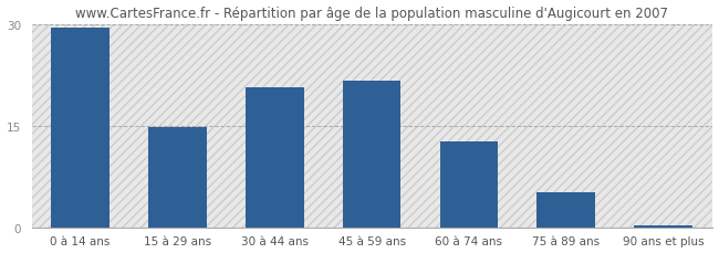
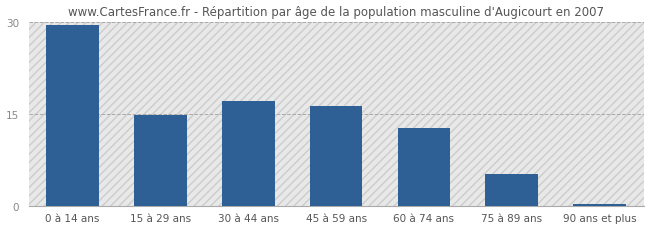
30 à 44 ans: 20.6 -> 17.0
45 à 59 ans: 21.6 -> 16.2
